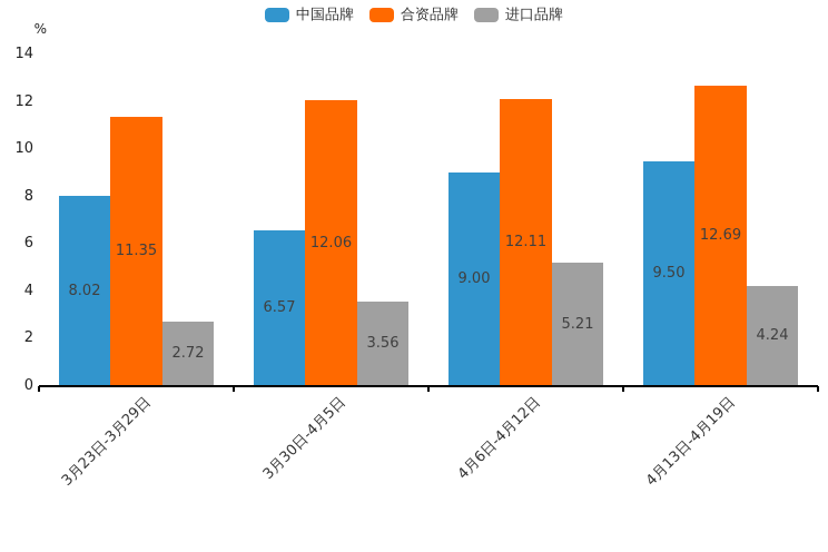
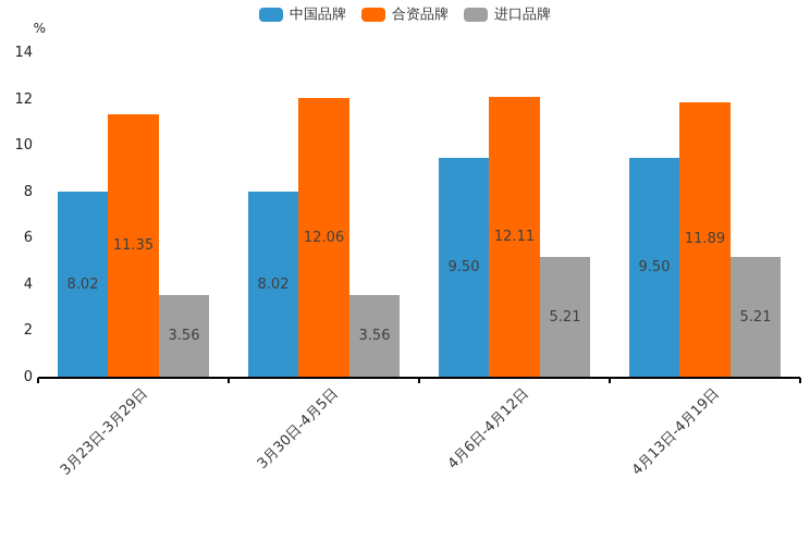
进口品牌/3月23日-3月29日: 2.72 -> 3.56
中国品牌/3月30日-4月5日: 6.57 -> 8.02
中国品牌/4月6日-4月12日: 9.00 -> 9.50
合资品牌/4月13日-4月19日: 12.69 -> 11.89
进口品牌/4月13日-4月19日: 4.24 -> 5.21
